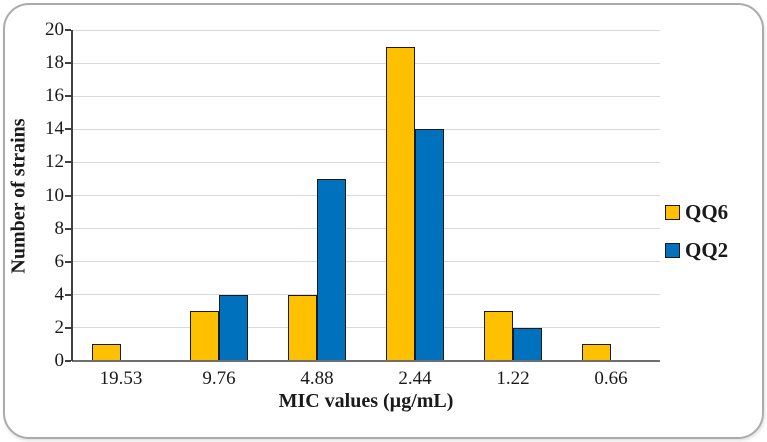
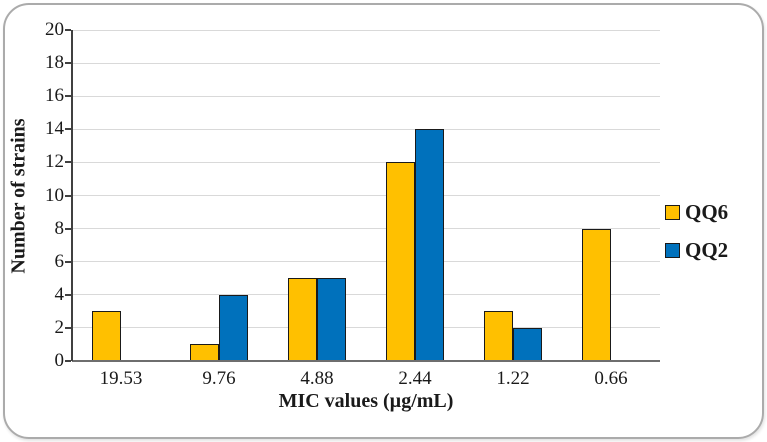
QQ6/19.53: 1 -> 3
QQ6/9.76: 3 -> 1
QQ6/4.88: 4 -> 5
QQ2/4.88: 11 -> 5
QQ6/2.44: 19 -> 12
QQ6/0.66: 1 -> 8
